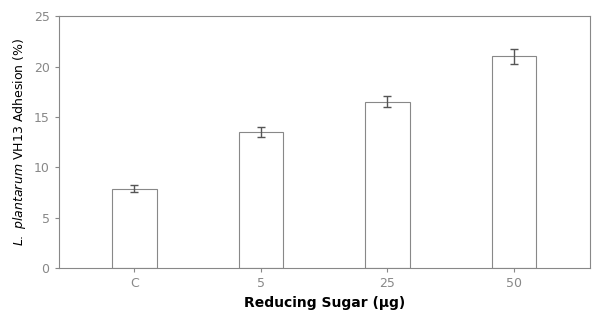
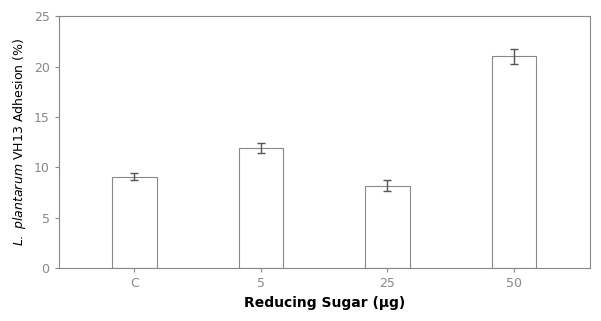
C: 7.9 -> 9.1
5: 13.5 -> 11.9
25: 16.5 -> 8.2
